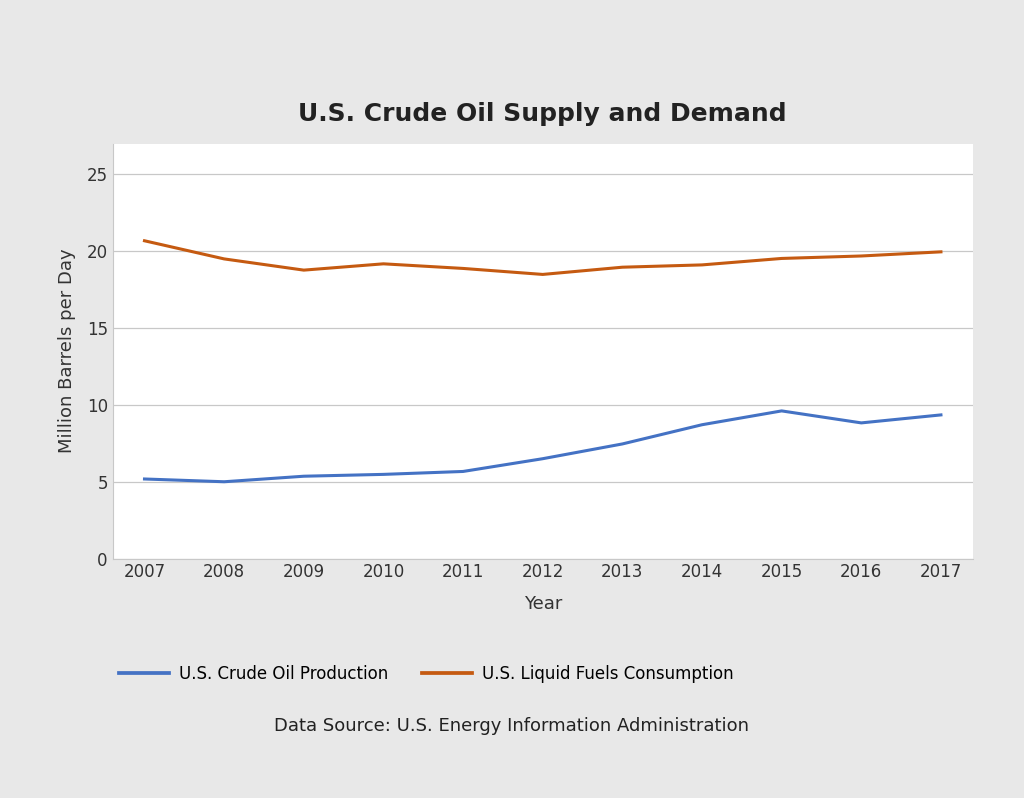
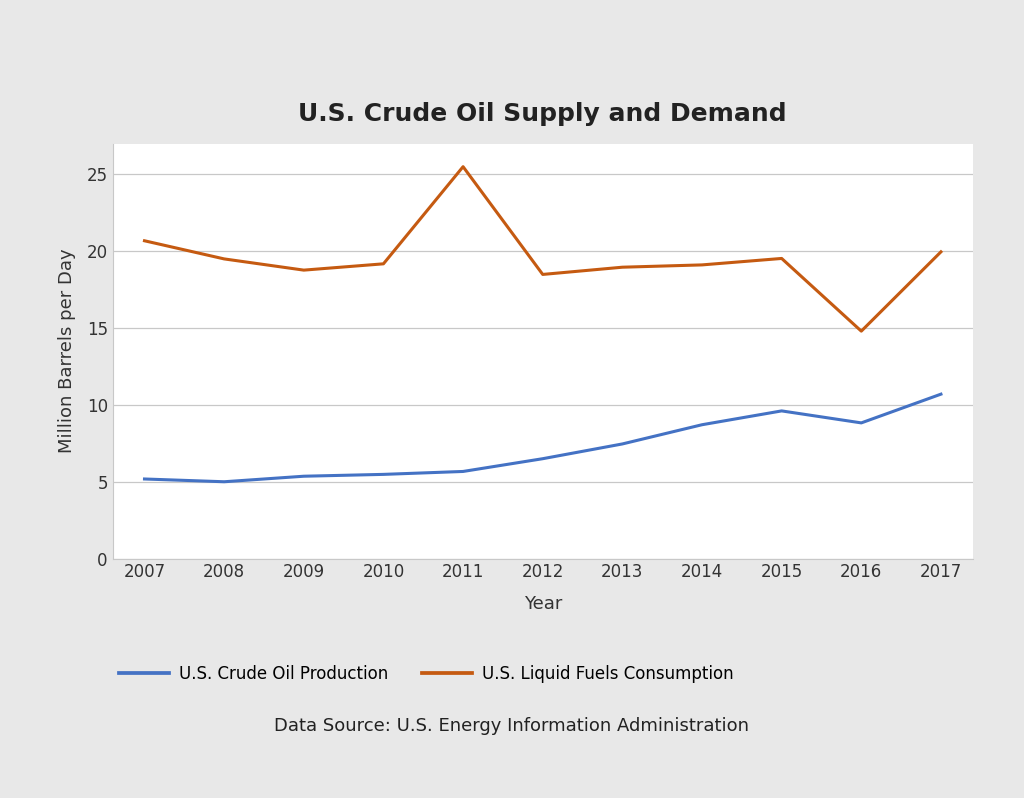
U.S. Liquid Fuels Consumption/2011: 18.9 -> 25.5
U.S. Liquid Fuels Consumption/2016: 19.7 -> 14.8
U.S. Crude Oil Production/2017: 9.3 -> 10.7
